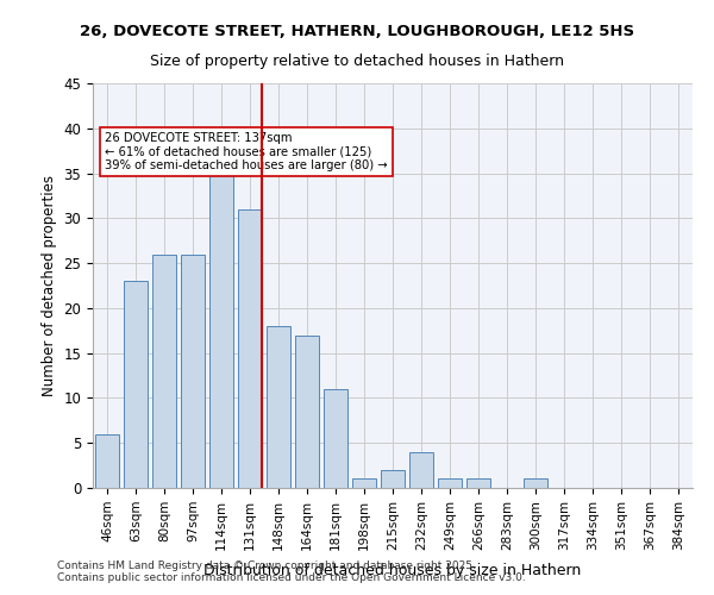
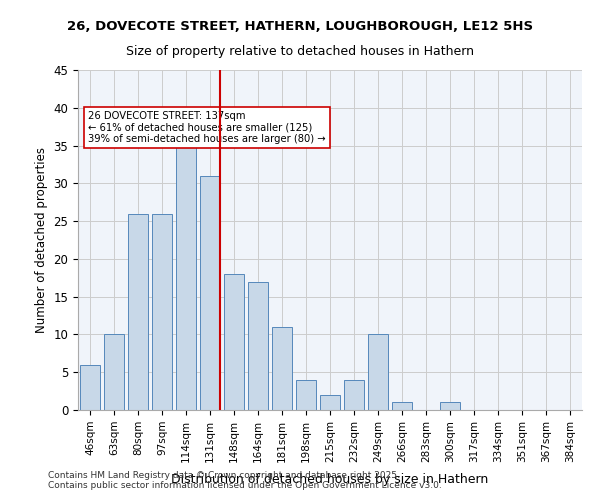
63sqm: 23 -> 10
198sqm: 1 -> 4
249sqm: 1 -> 10
